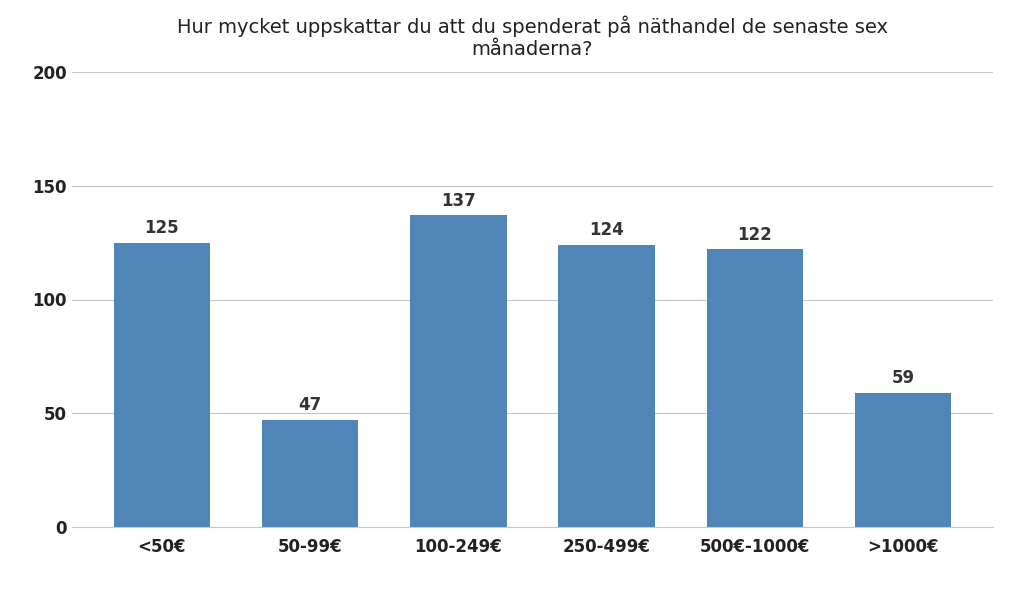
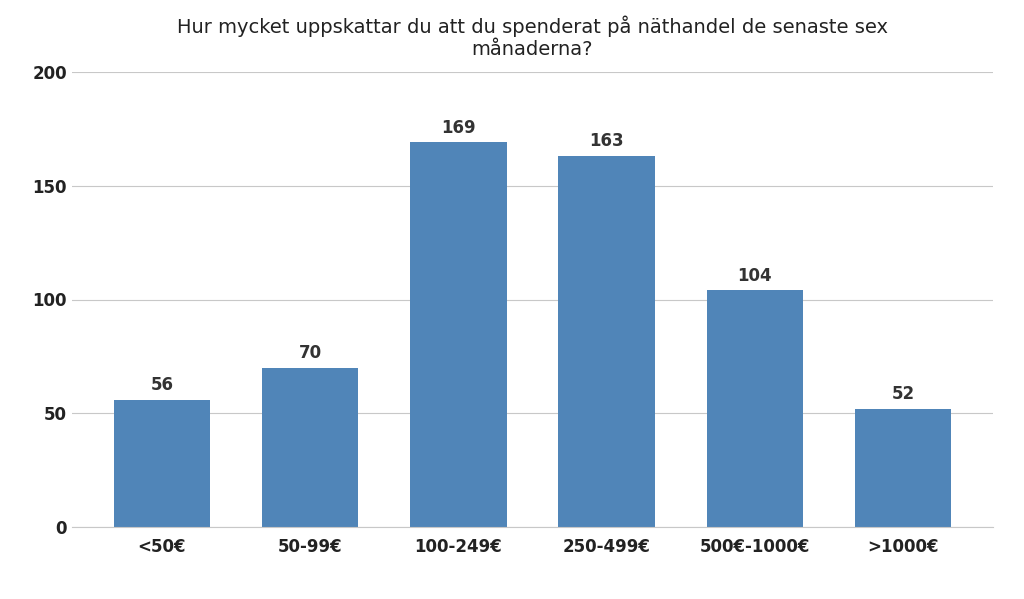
<50€: 125 -> 56
50-99€: 47 -> 70
100-249€: 137 -> 169
250-499€: 124 -> 163
500€-1000€: 122 -> 104
>1000€: 59 -> 52
